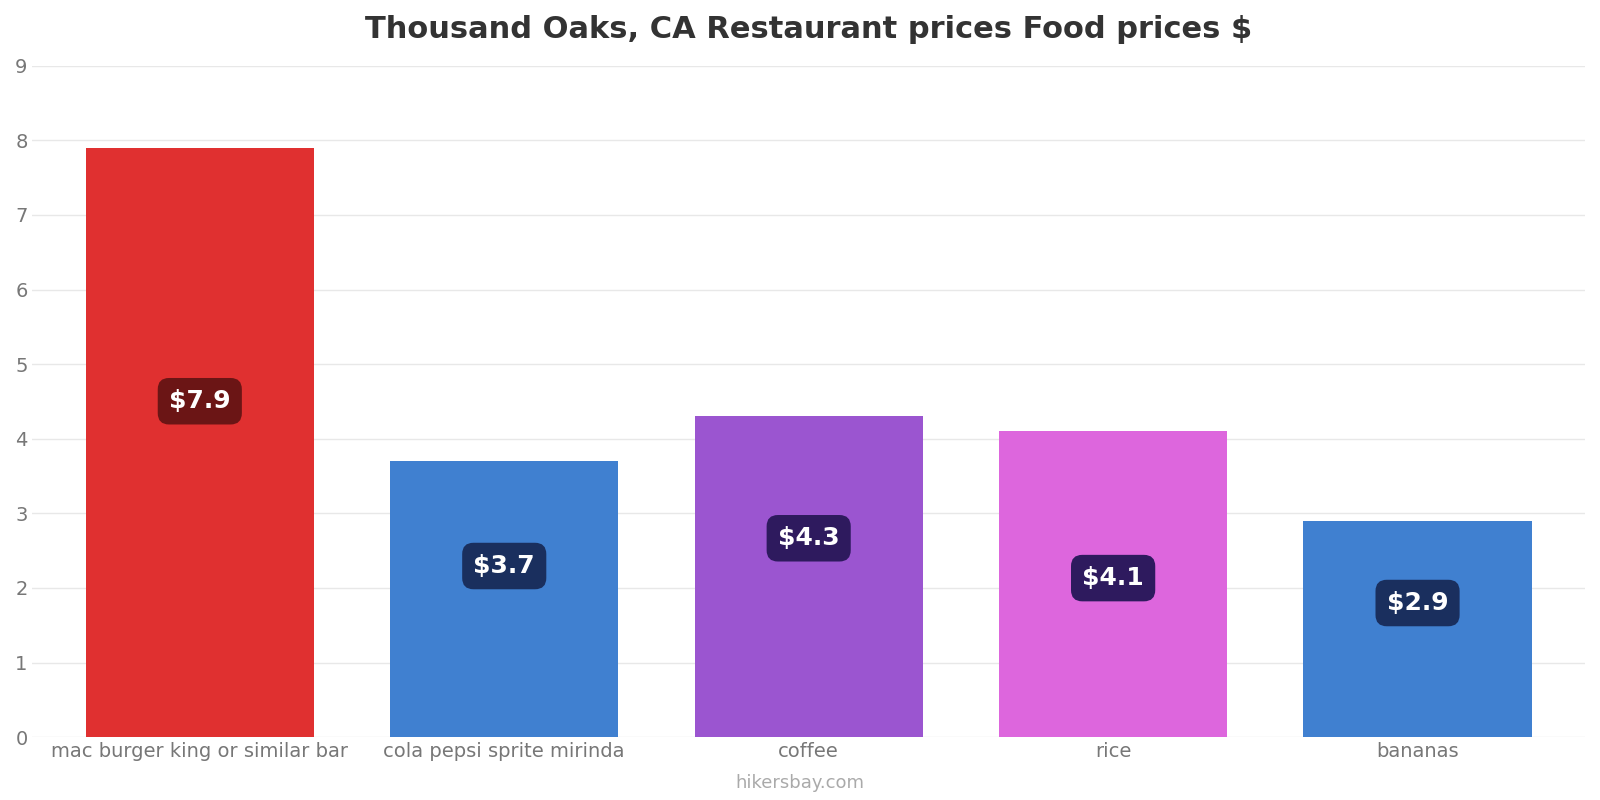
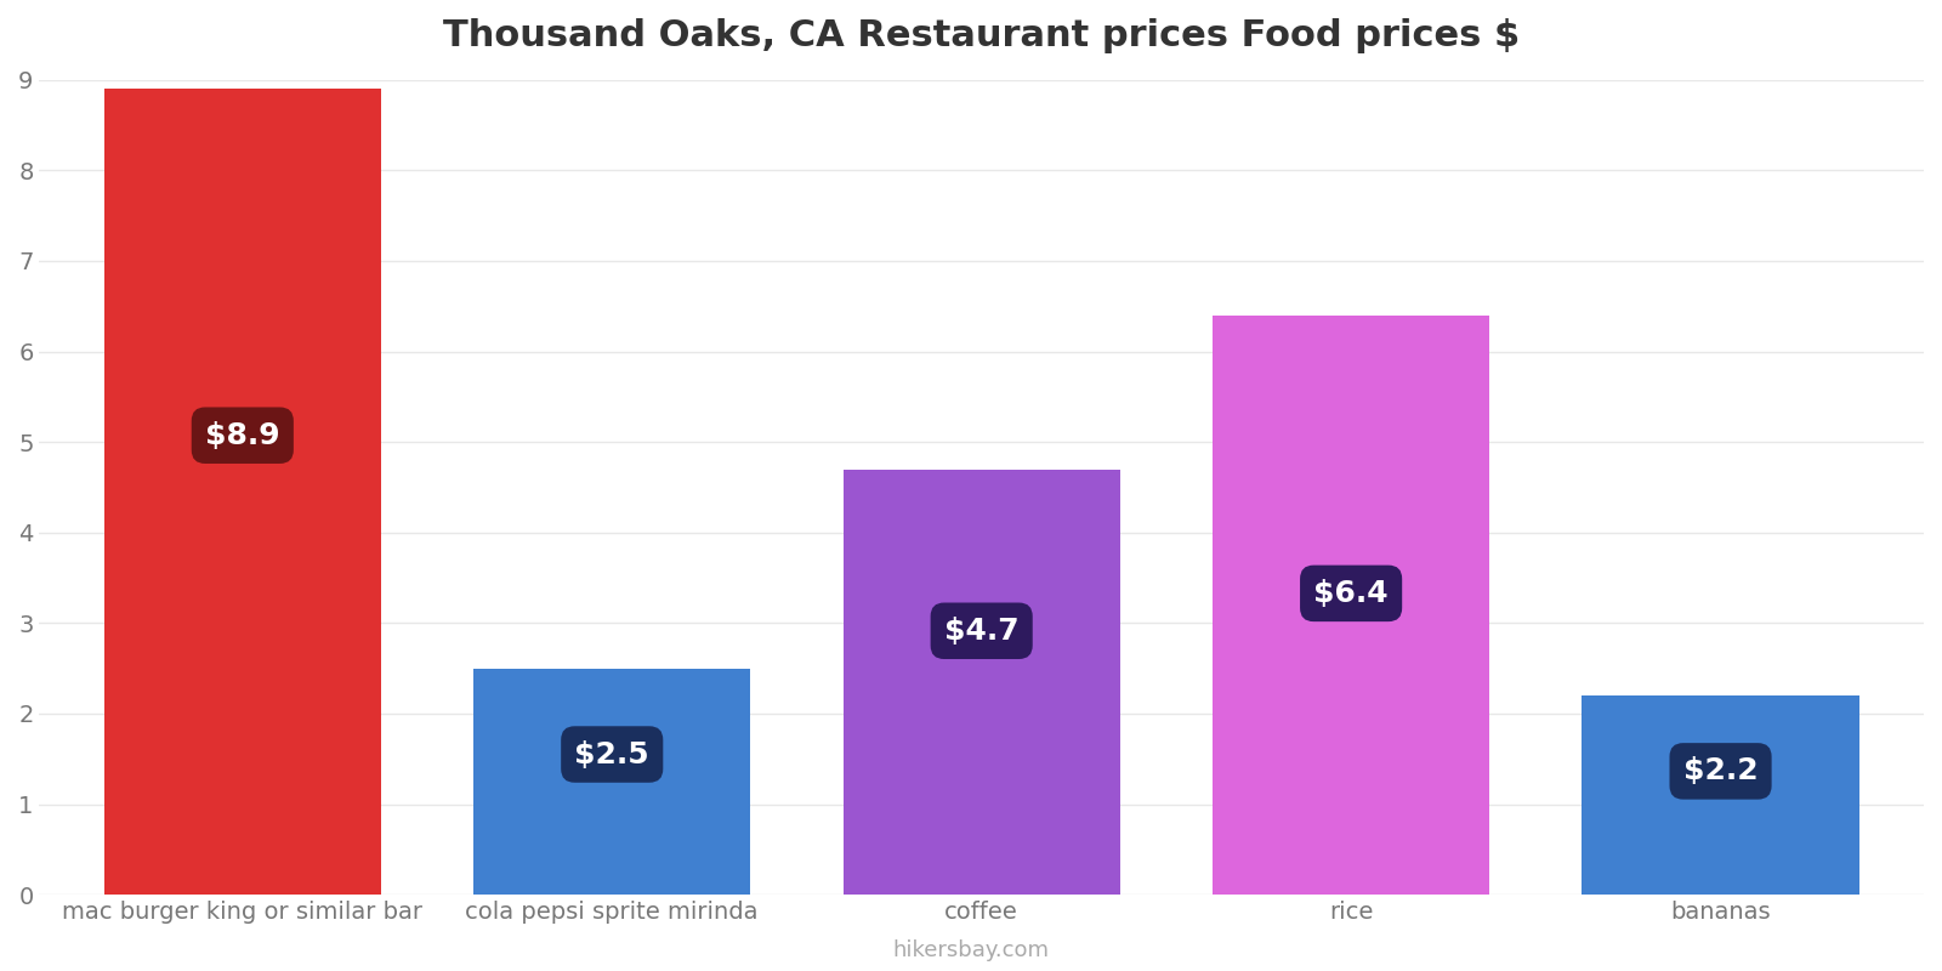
mac burger king or similar bar: $7.9 -> $8.9
cola pepsi sprite mirinda: $3.7 -> $2.5
coffee: $4.3 -> $4.7
rice: $4.1 -> $6.4
bananas: $2.9 -> $2.2
